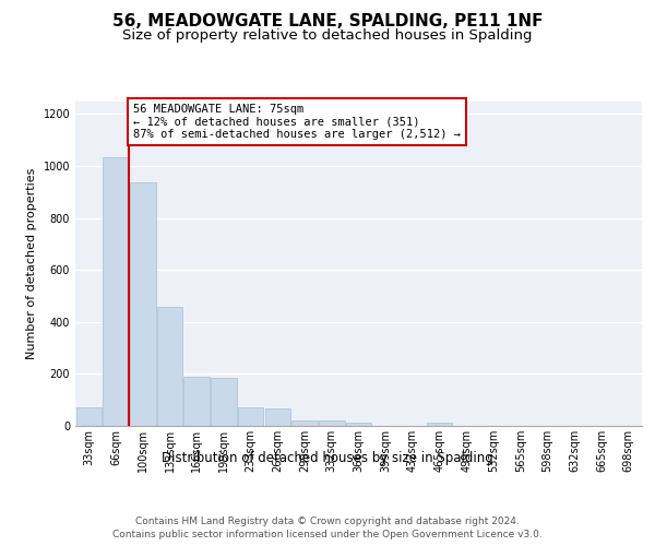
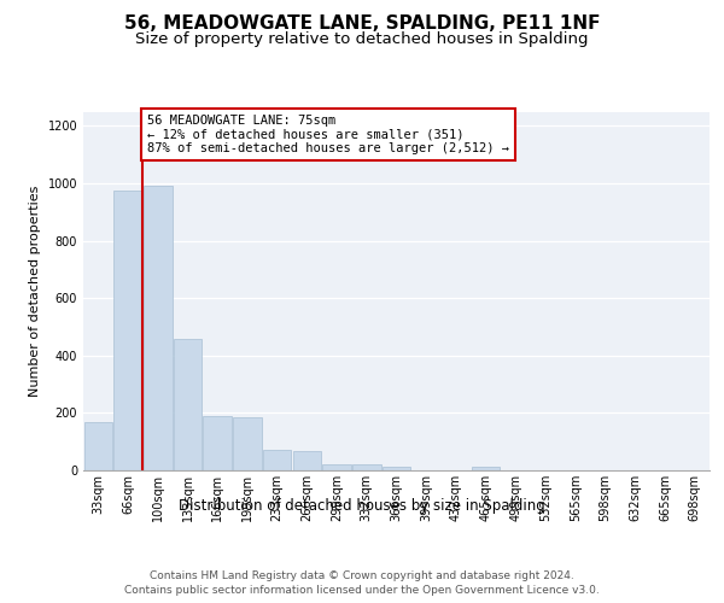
33sqm: 70 -> 170
66sqm: 1035 -> 975
100sqm: 935 -> 990
